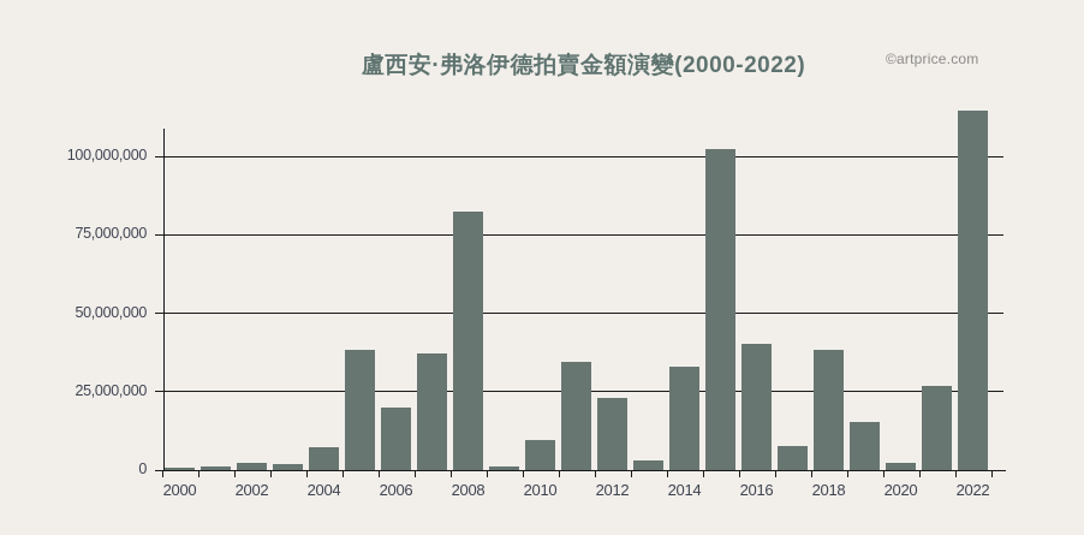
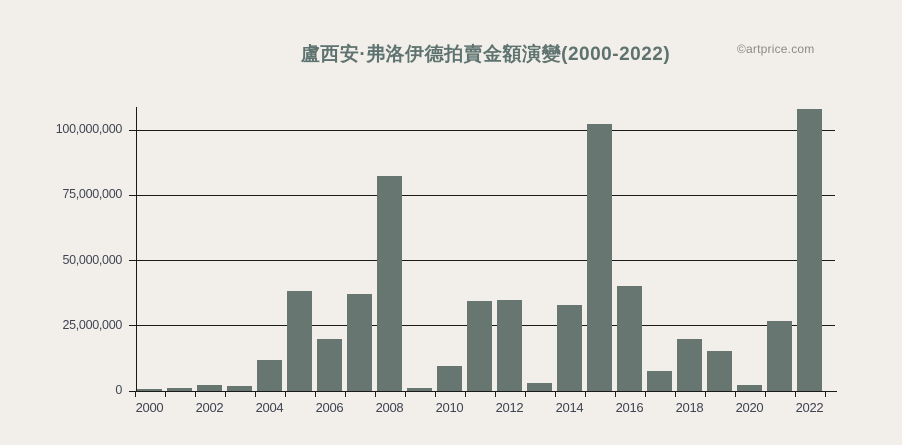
2004: 7000000 -> 12000000
2012: 23000000 -> 35000000
2018: 38000000 -> 20000000
2022: 115000000 -> 108000000
